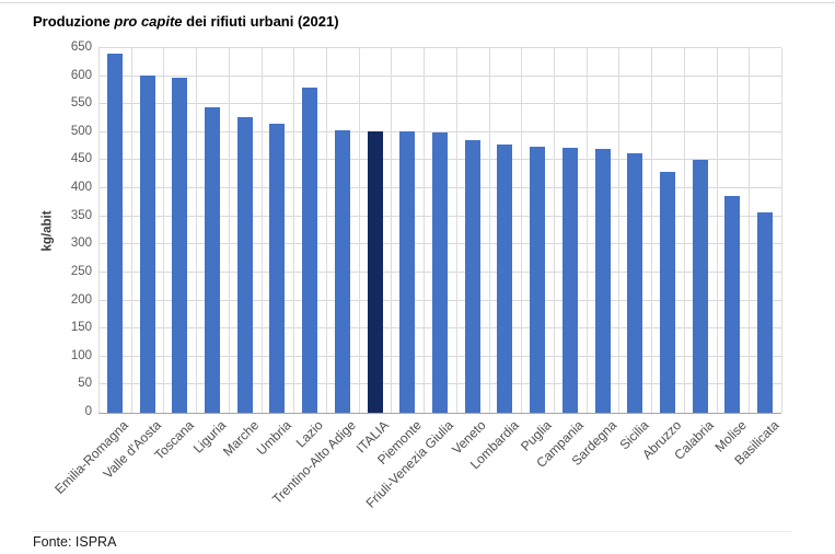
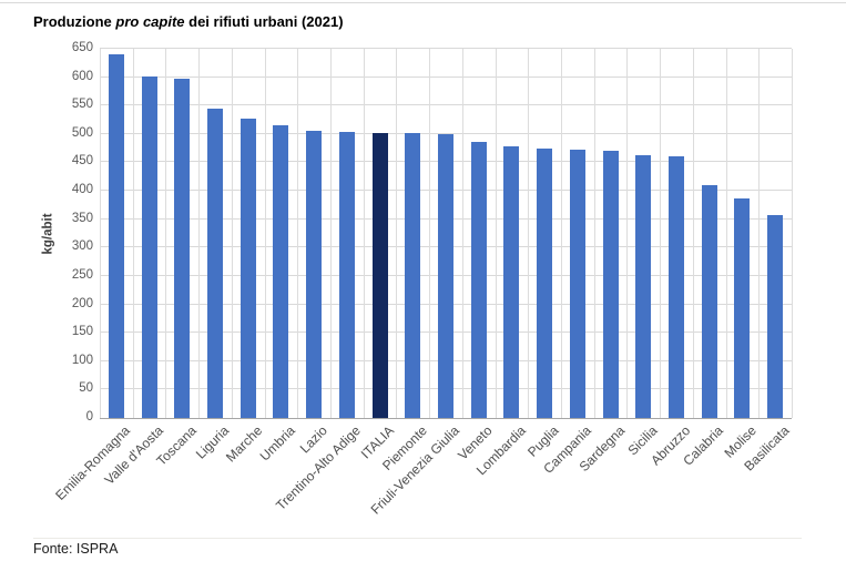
Lazio: 580 -> 500
Abruzzo: 430 -> 460
Calabria: 450 -> 410
